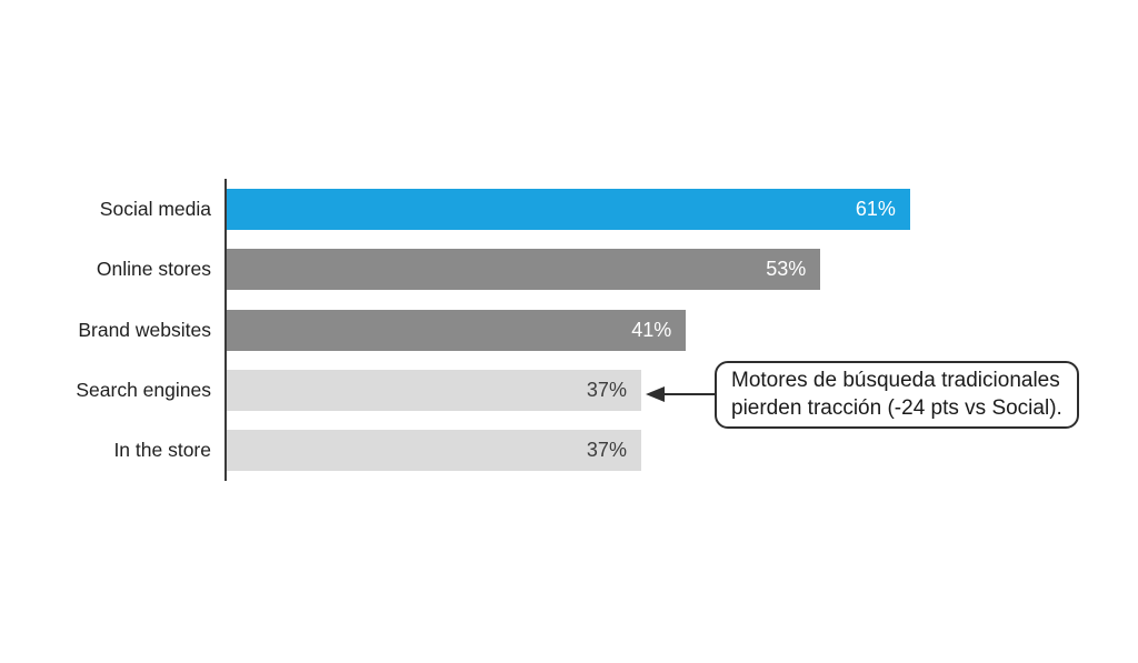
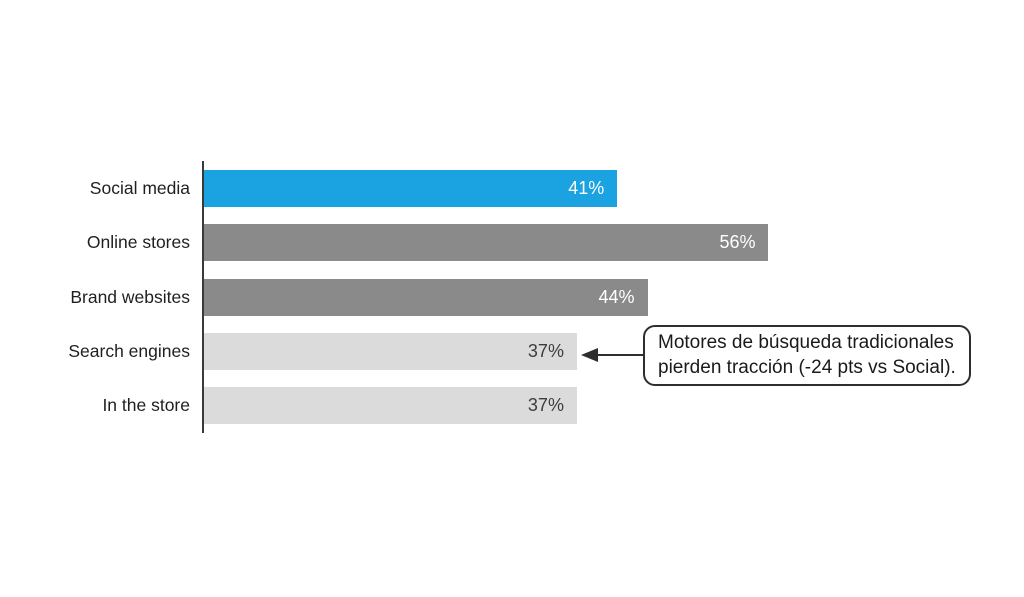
Social media: 61% -> 41%
Online stores: 53% -> 56%
Brand websites: 41% -> 44%
